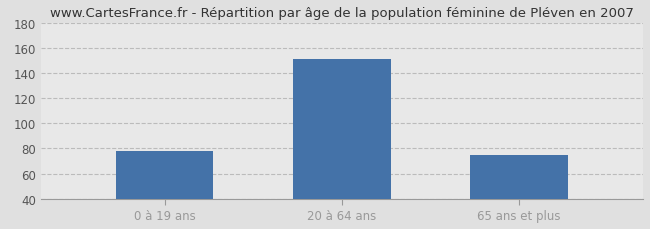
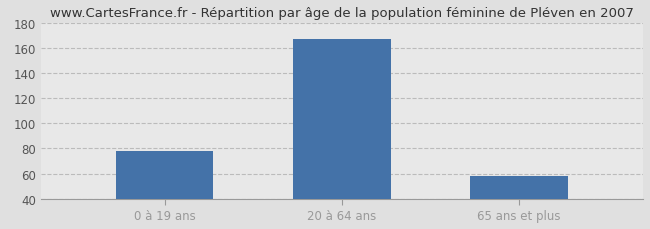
20 à 64 ans: 151 -> 167
65 ans et plus: 75 -> 58
